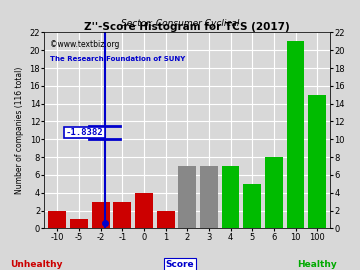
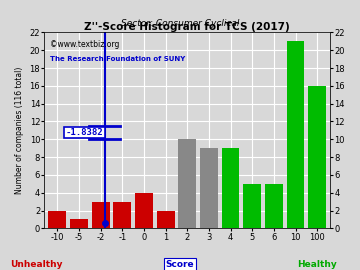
2: 7 -> 10
3: 7 -> 9
4: 7 -> 9
6: 8 -> 5
100: 15 -> 16
